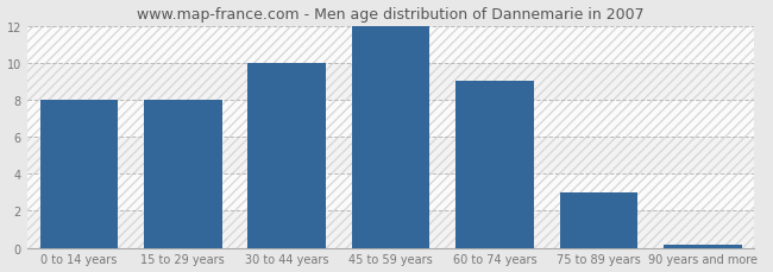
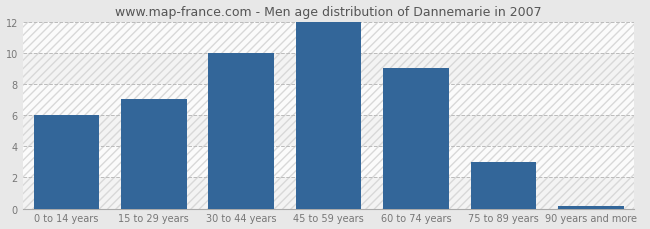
0 to 14 years: 8.0 -> 6.0
15 to 29 years: 8.0 -> 7.0
